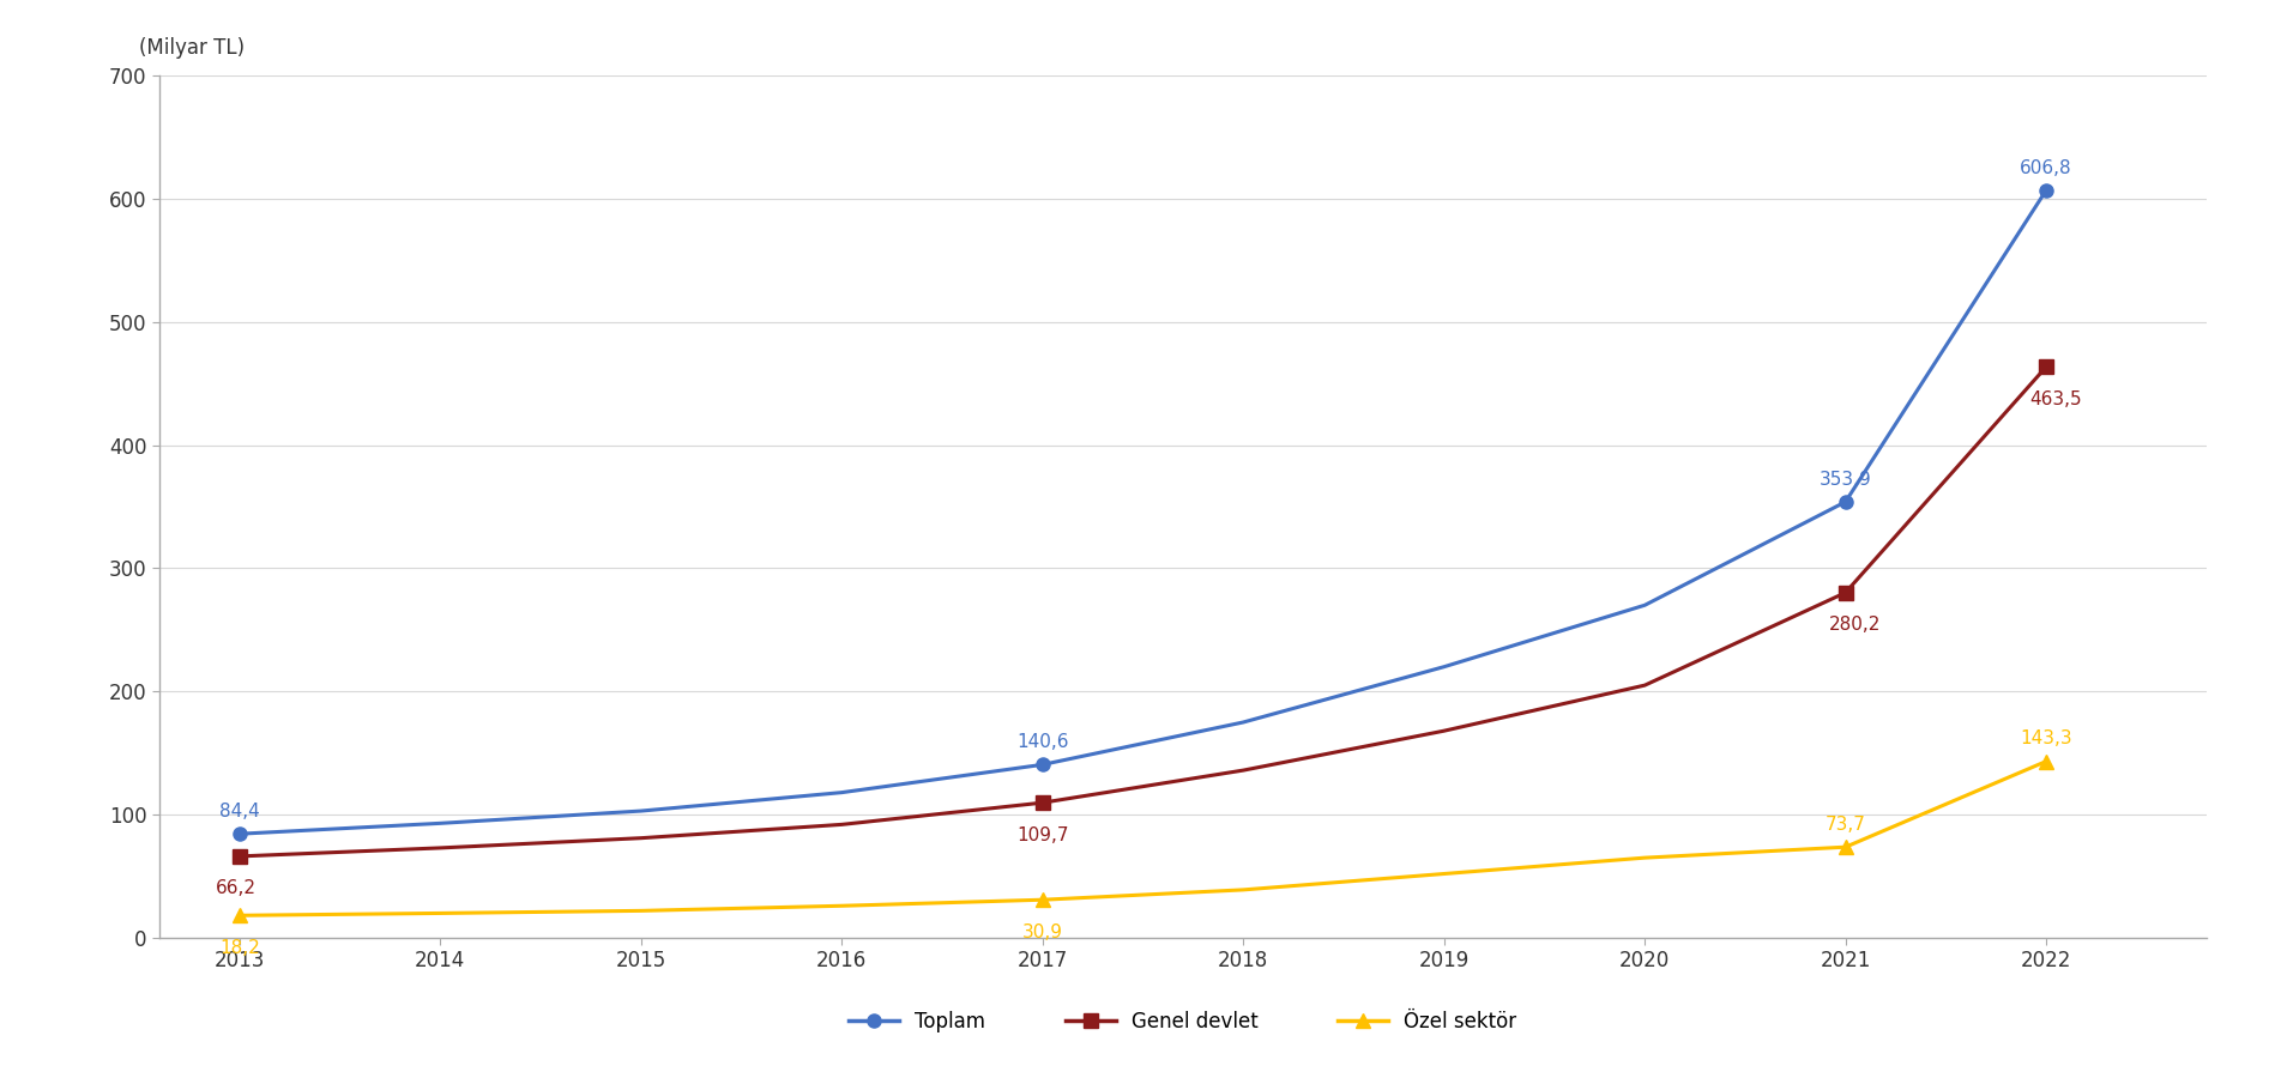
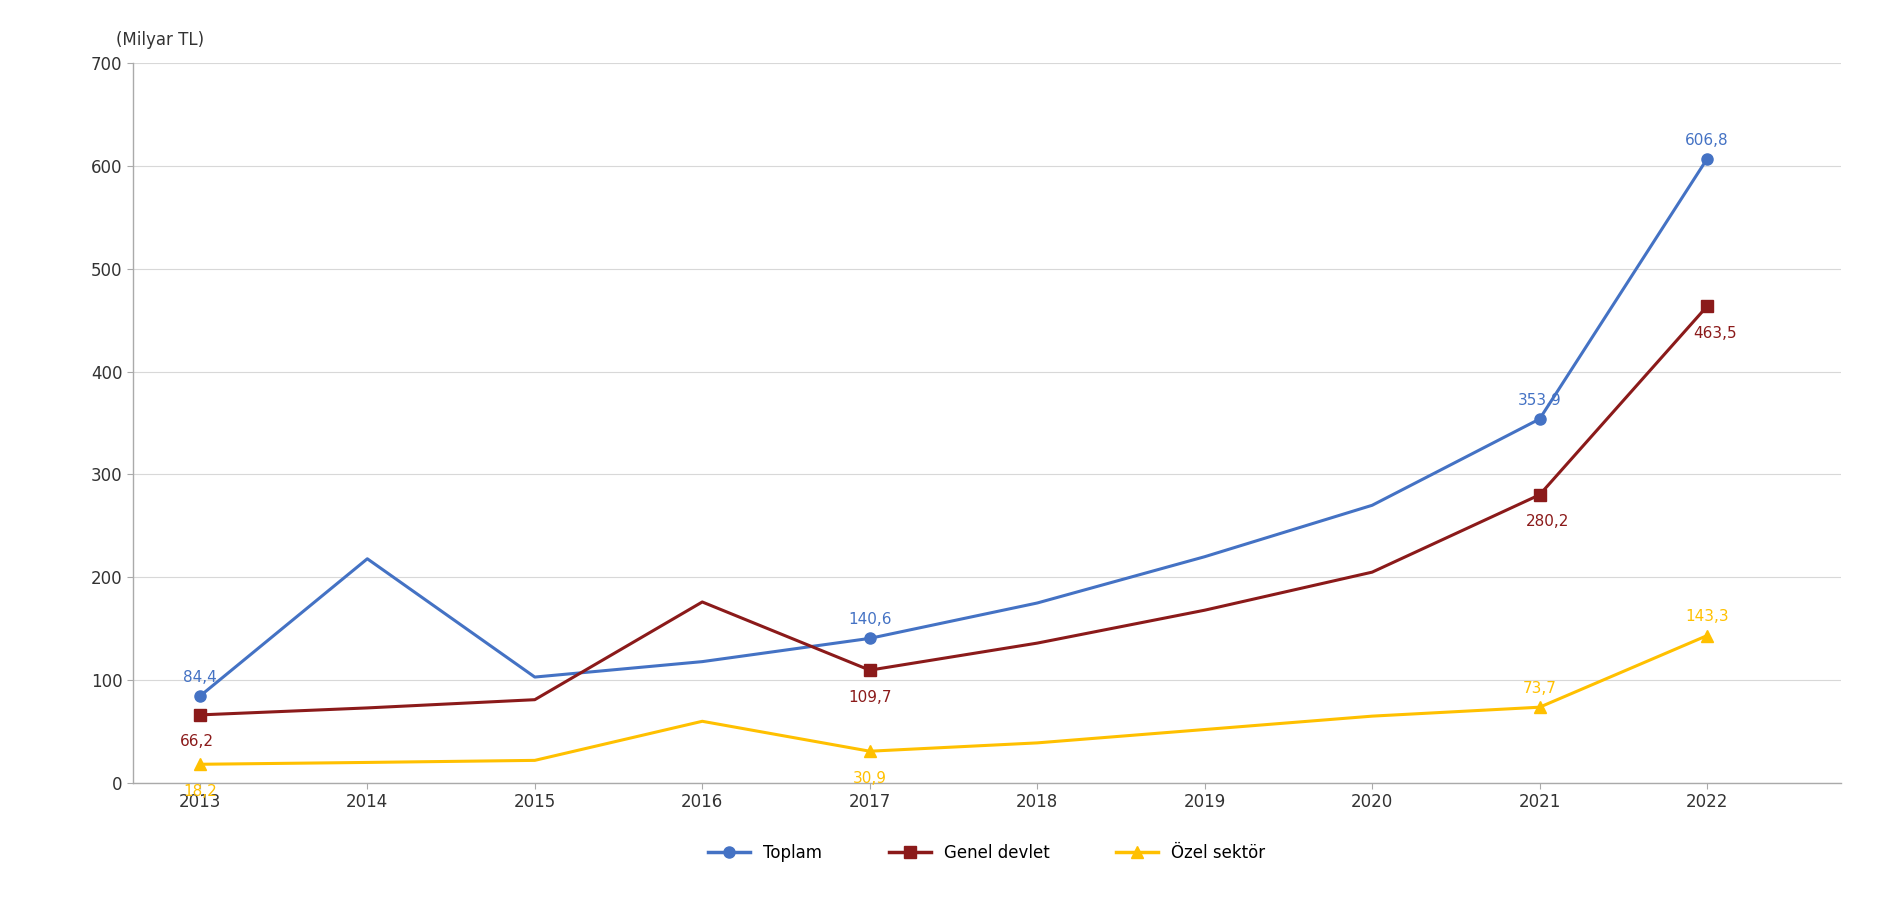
Toplam/2014: 93 -> 218
Genel devlet/2016: 92 -> 176
Özel sektör/2016: 26 -> 60
